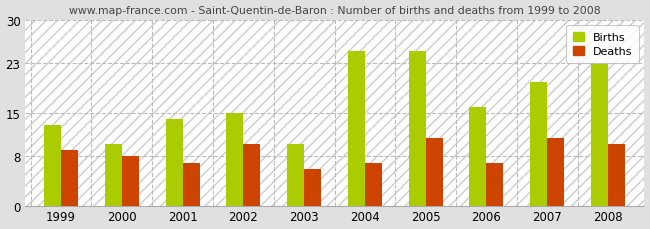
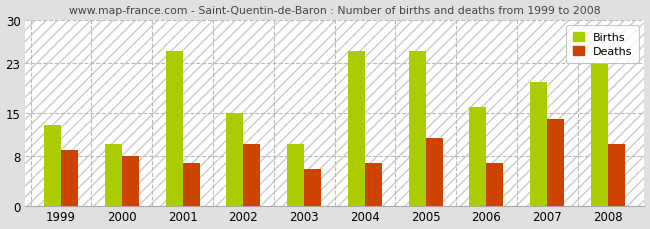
Births/2001: 14 -> 25
Deaths/2007: 11 -> 14
